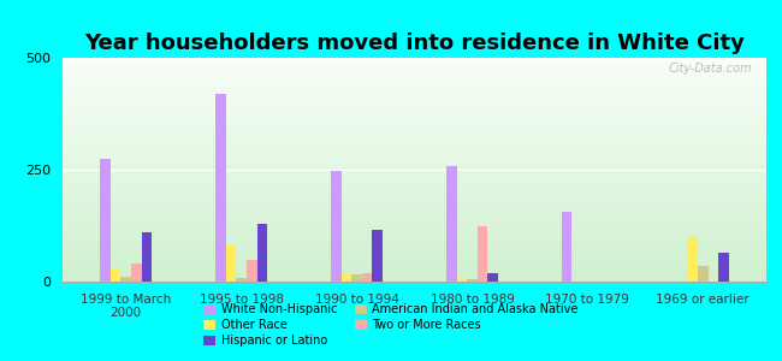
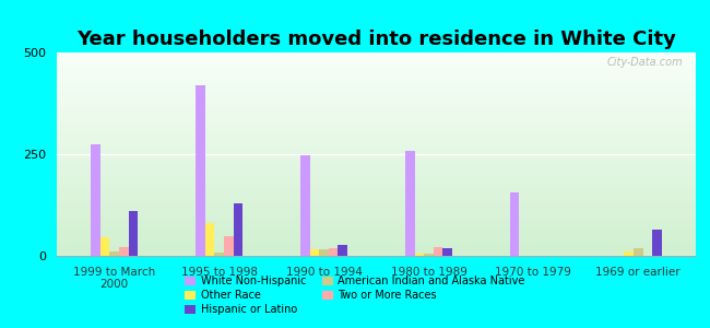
Other Race/1999 to March 2000: 30 -> 45
Two or More Races/1999 to March 2000: 40 -> 22
Hispanic or Latino/1990 to 1994: 115 -> 28
Two or More Races/1980 to 1989: 125 -> 22
Other Race/1969 or earlier: 100 -> 12
American Indian and Alaska Native/1969 or earlier: 35 -> 18
